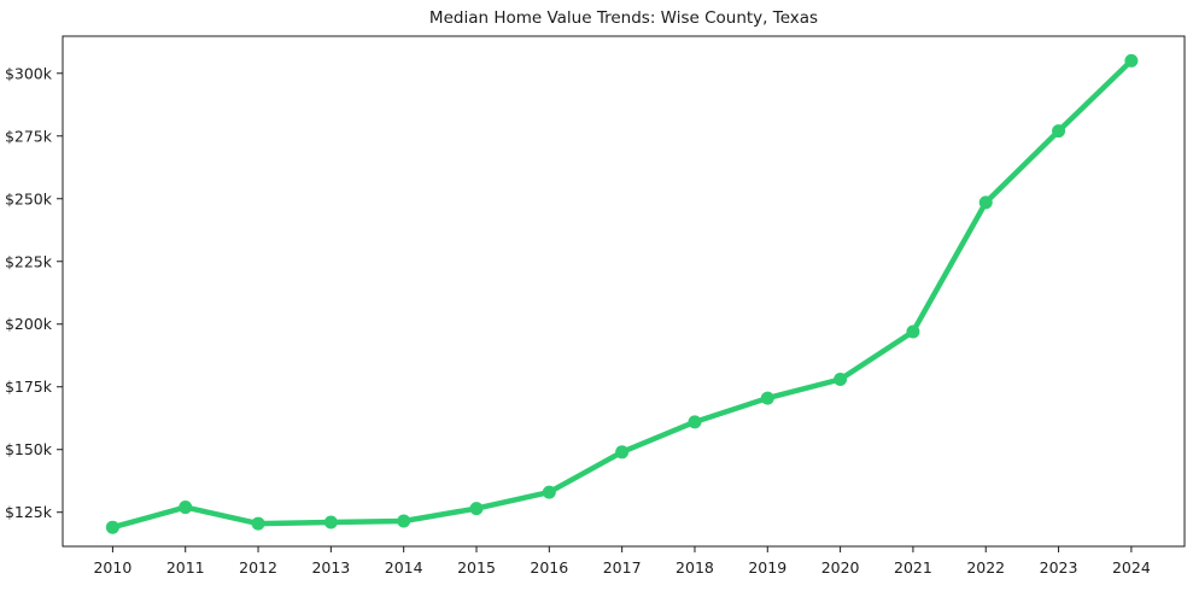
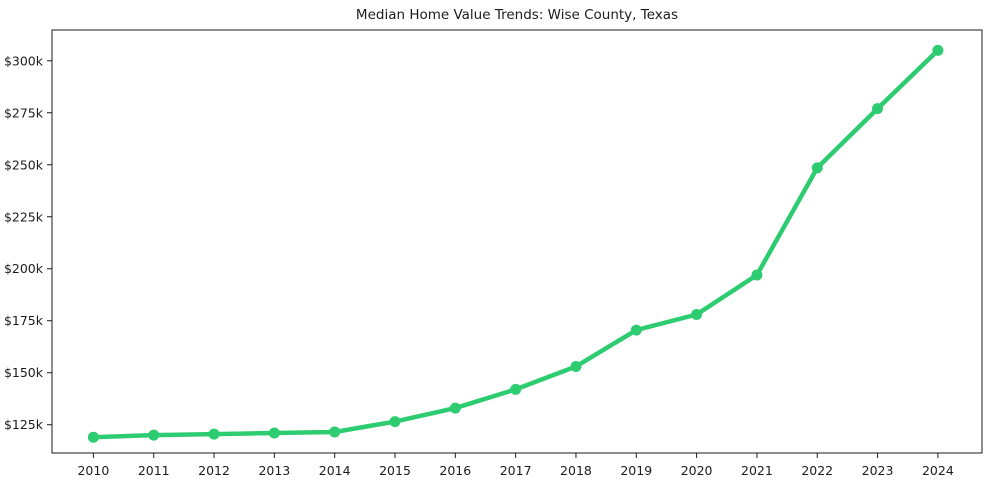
2011: $127k -> $120k
2017: $149k -> $142k
2018: $161k -> $153k
